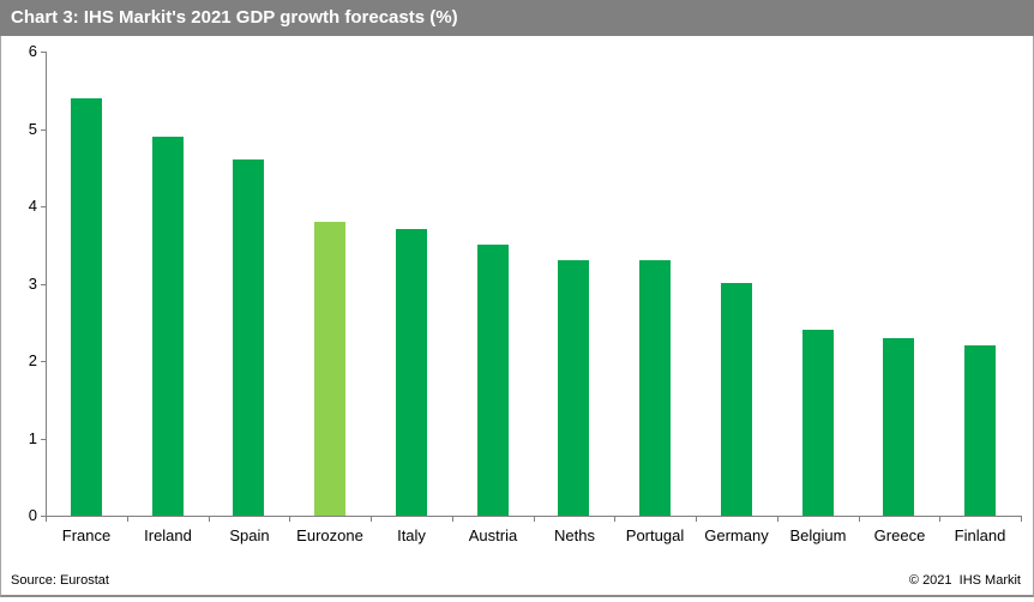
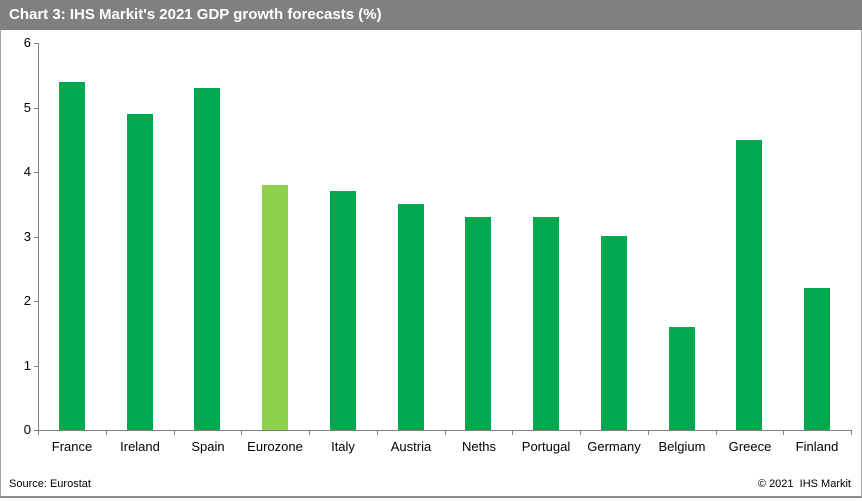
Spain: 4.6 -> 5.3
Belgium: 2.4 -> 1.6
Greece: 2.3 -> 4.5
